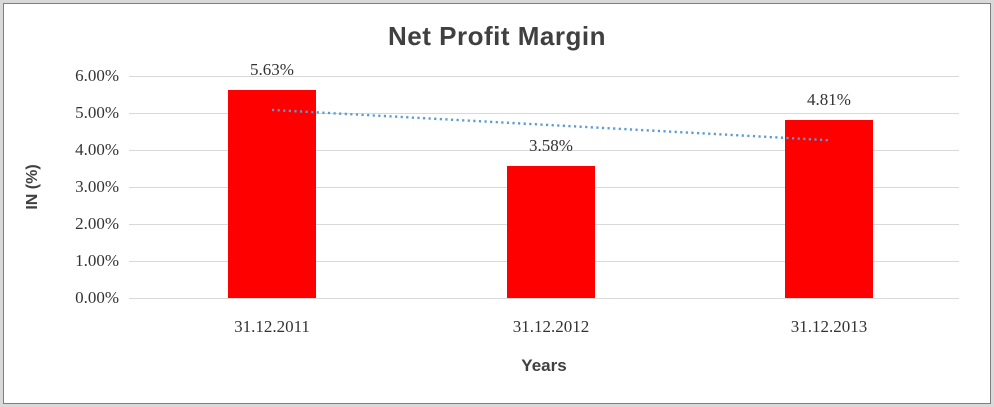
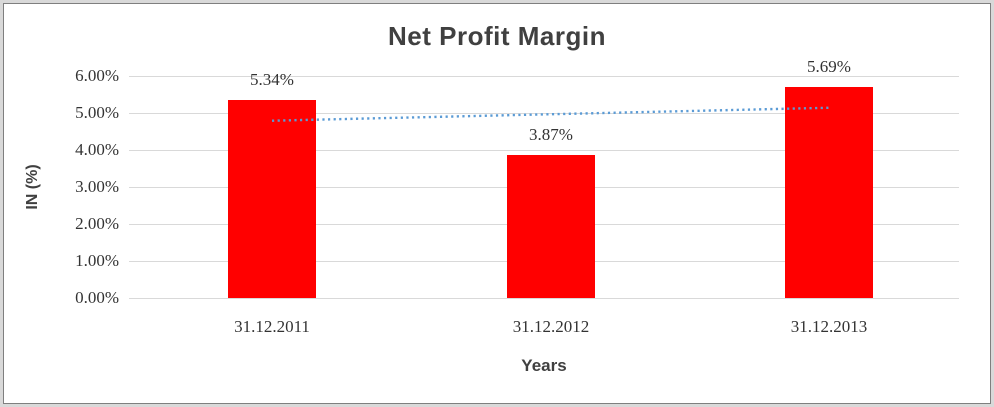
31.12.2011: 5.63% -> 5.34%
31.12.2012: 3.58% -> 3.87%
31.12.2013: 4.81% -> 5.69%
